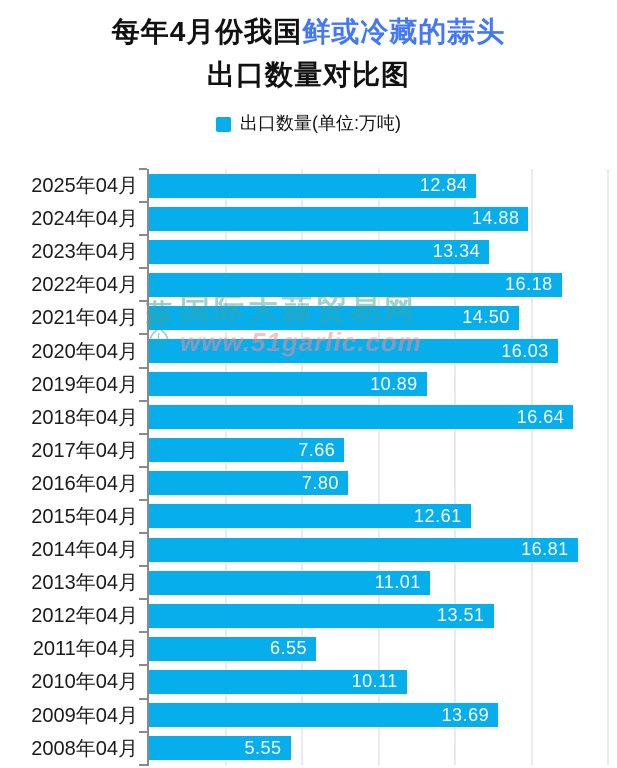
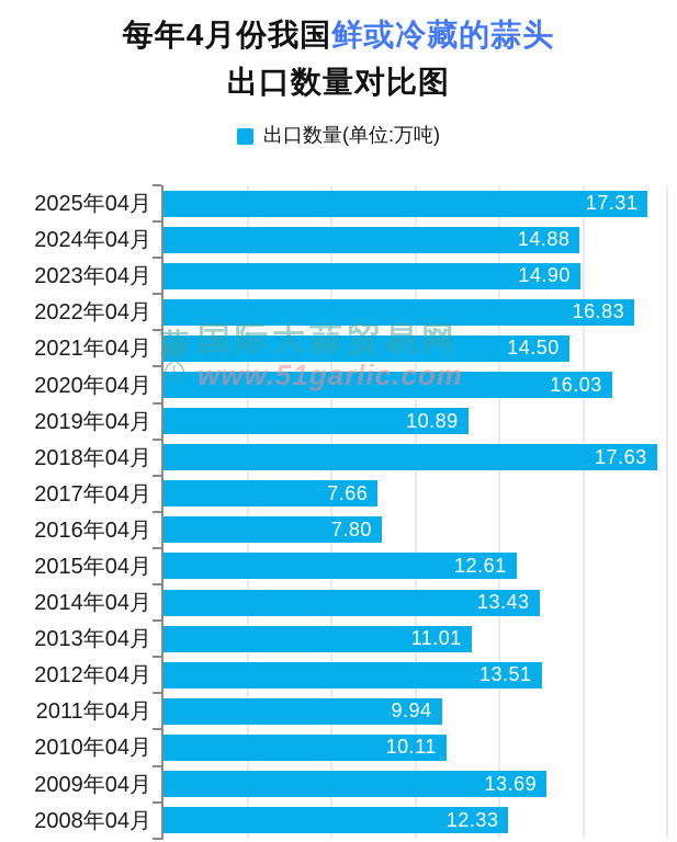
2025年04月: 12.84 -> 17.31
2023年04月: 13.34 -> 14.90
2022年04月: 16.18 -> 16.83
2018年04月: 16.64 -> 17.63
2014年04月: 16.81 -> 13.43
2011年04月: 6.55 -> 9.94
2008年04月: 5.55 -> 12.33
